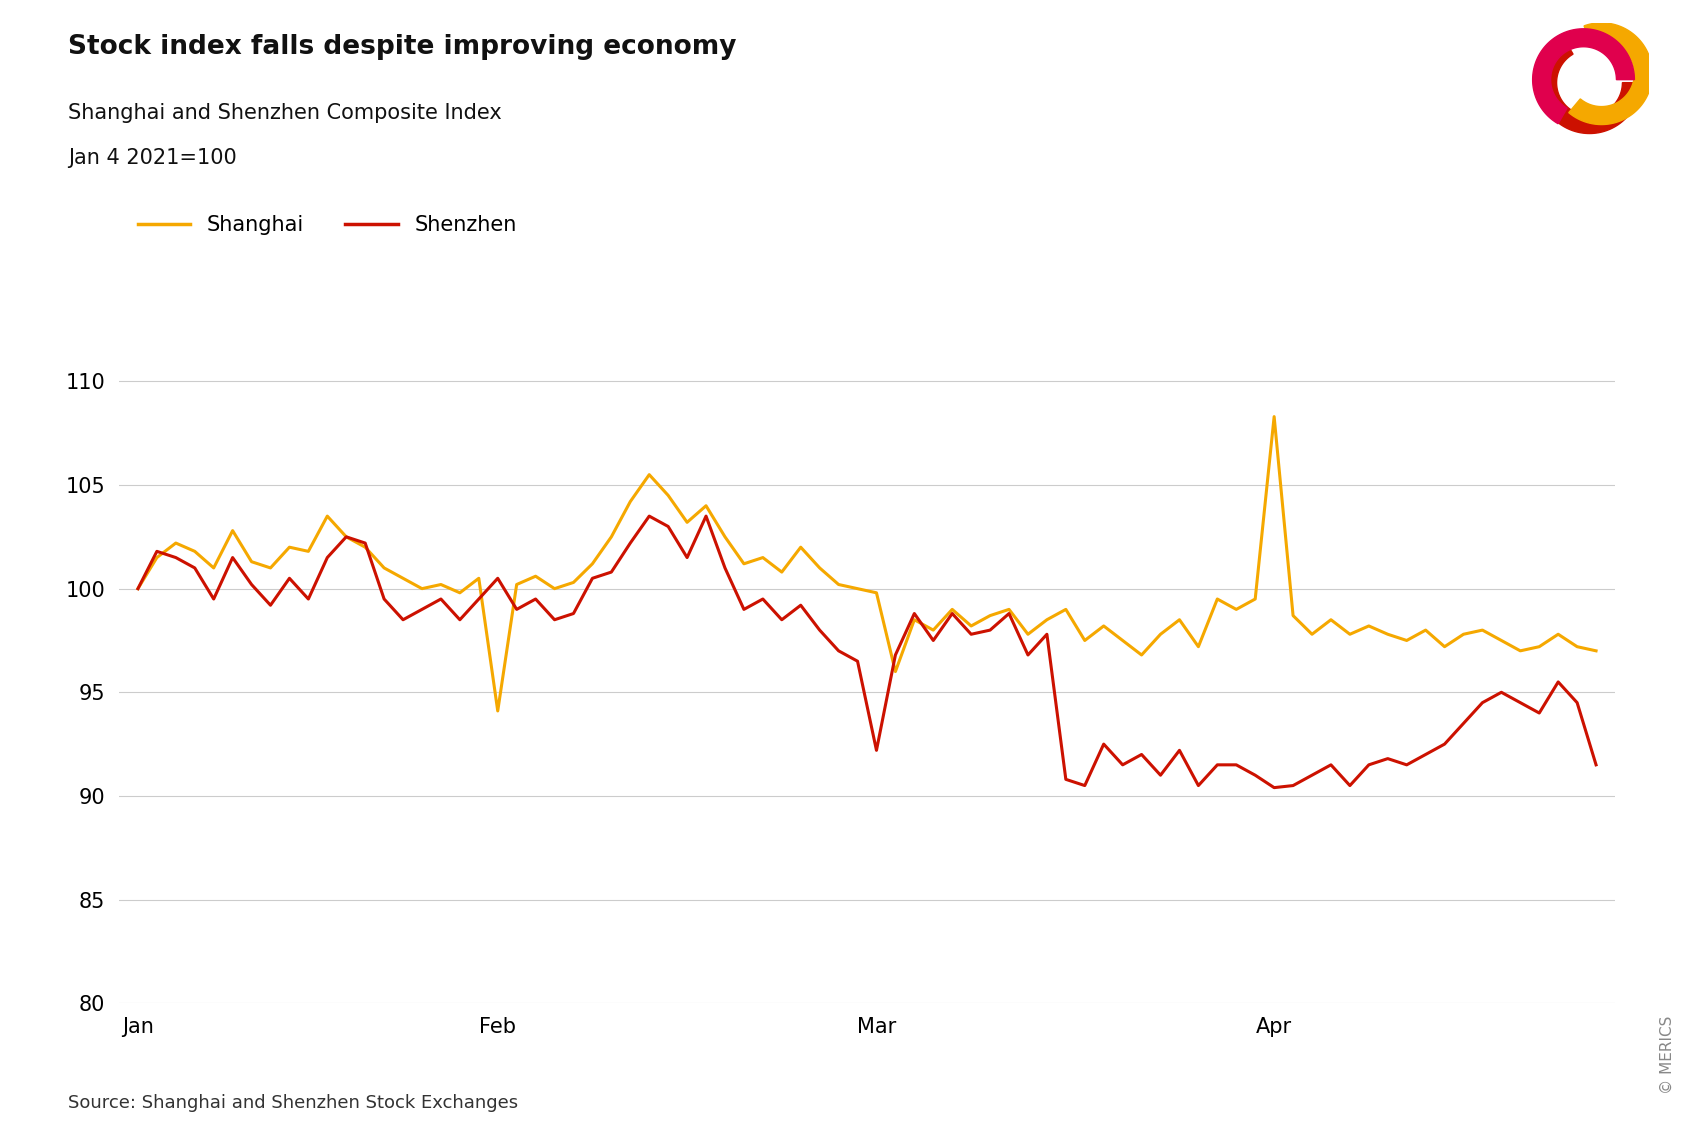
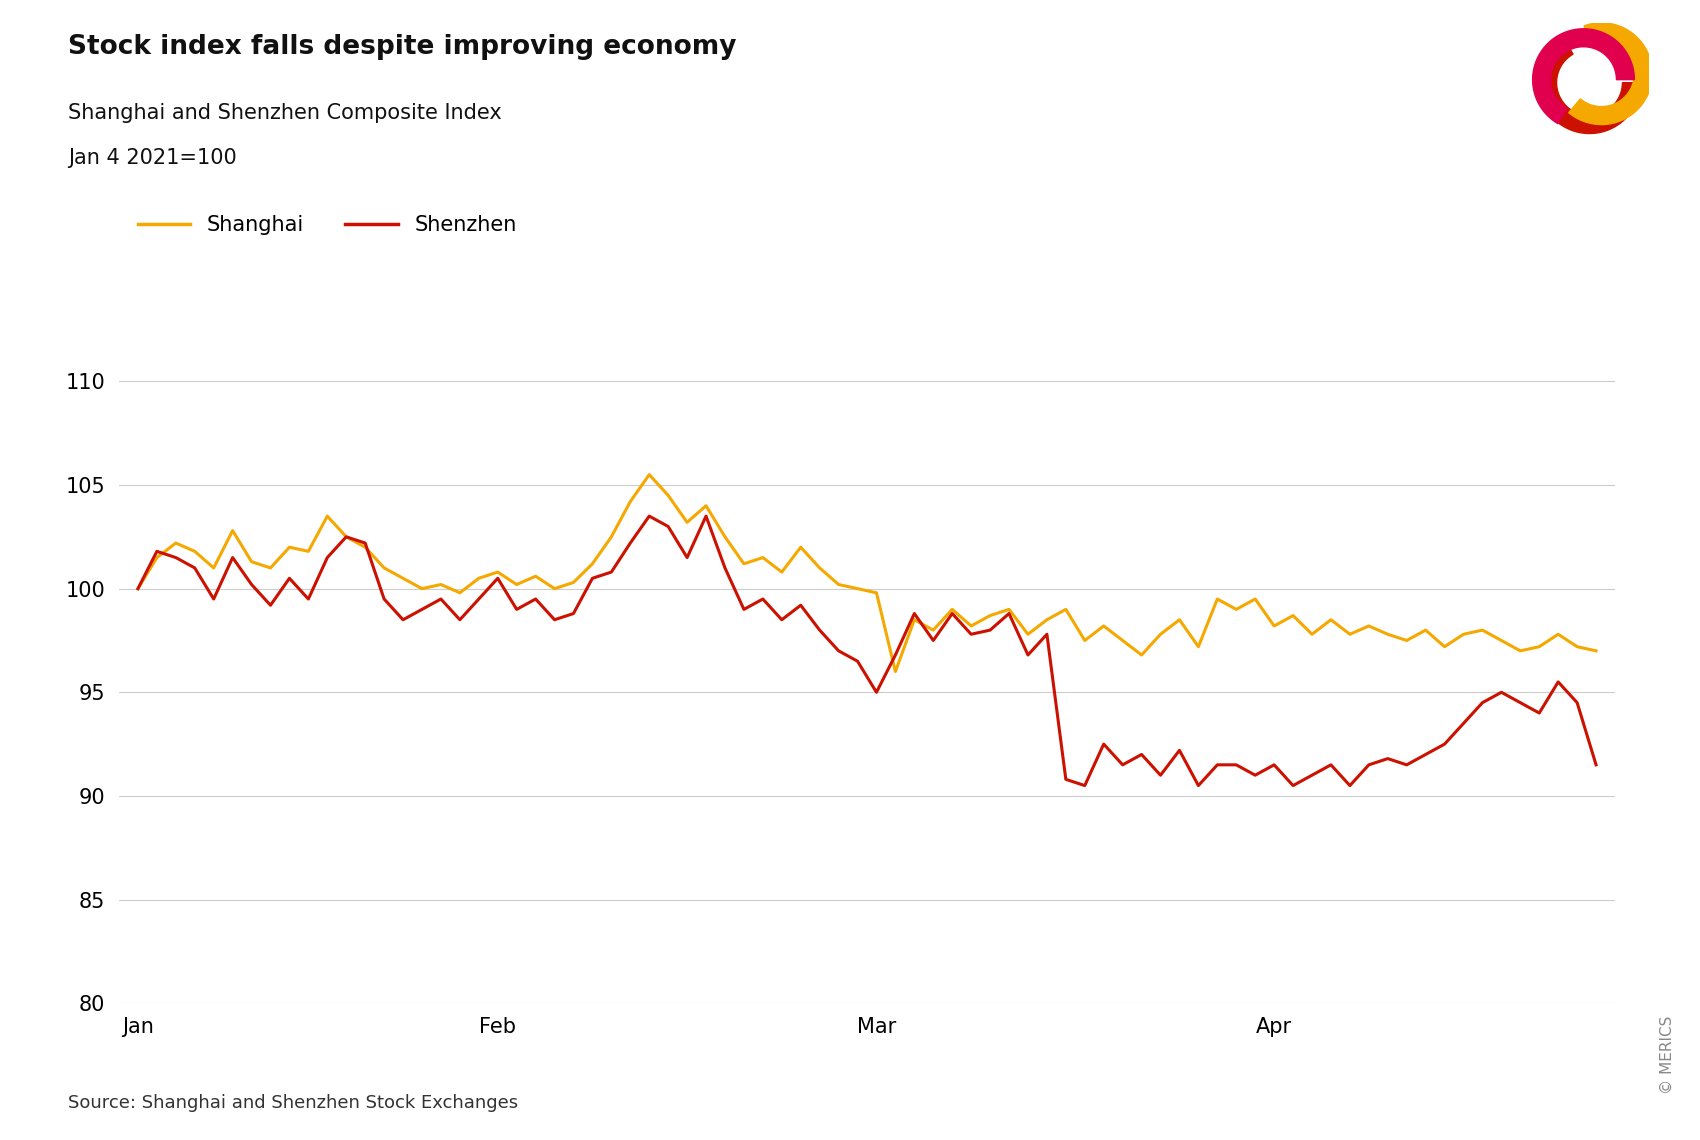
Shanghai/Feb: 94.1 -> 100.8
Shenzhen/Mar: 92.2 -> 95.0
Shanghai/Apr: 108.3 -> 98.2
Shenzhen/Apr: 90.4 -> 91.5
